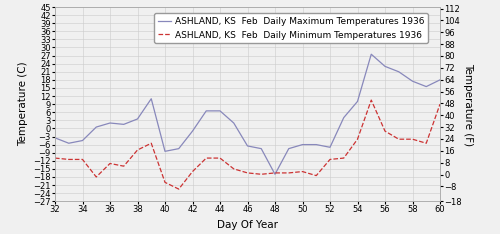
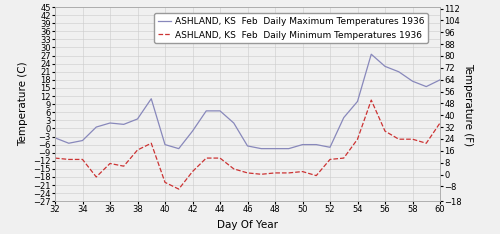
ASHLAND, KS Feb Daily Maximum Temperatures 1936/40: -8.5 -> -6.0
ASHLAND, KS Feb Daily Maximum Temperatures 1936/48: -17.0 -> -7.5
ASHLAND, KS Feb Daily Minimum Temperatures 1936/60: 9.0 -> 2.0
